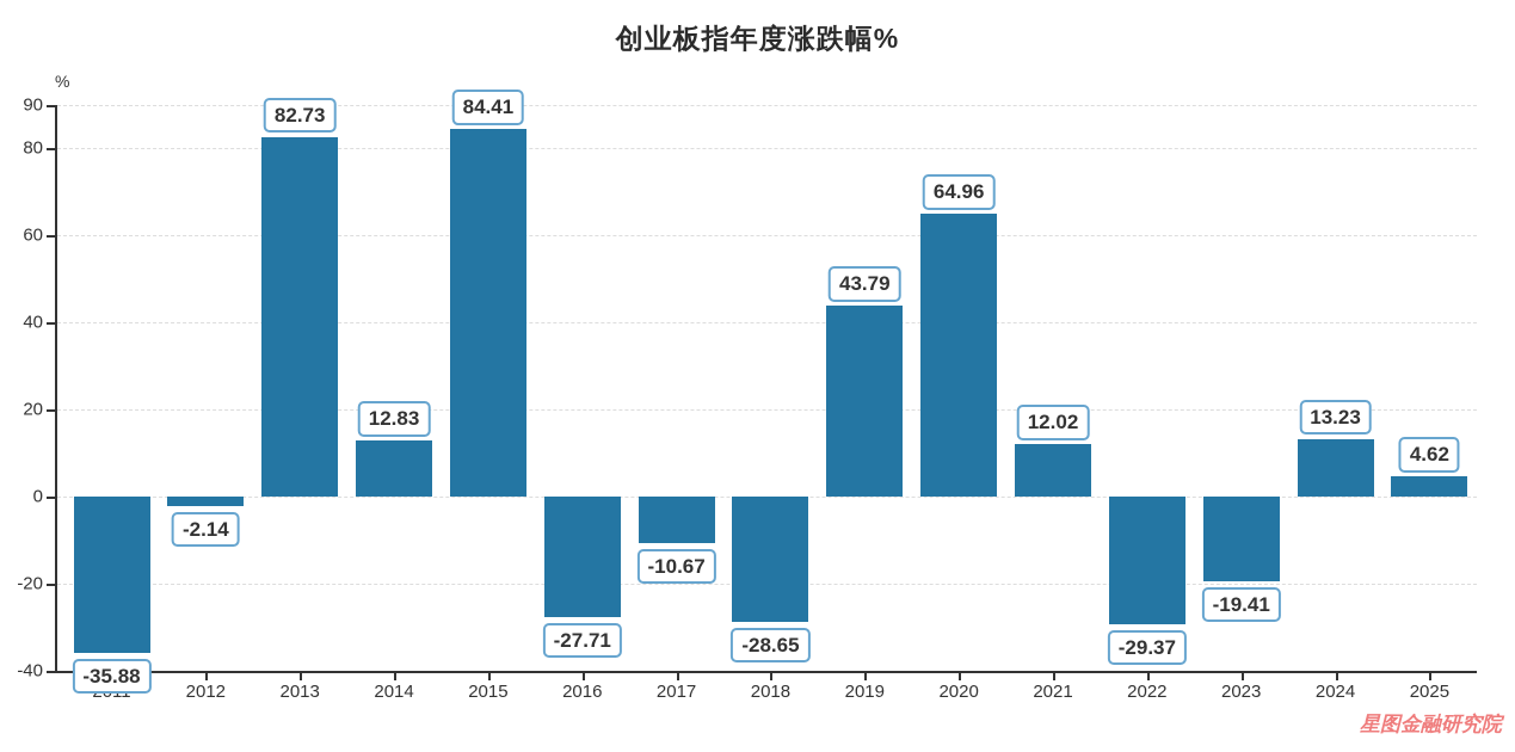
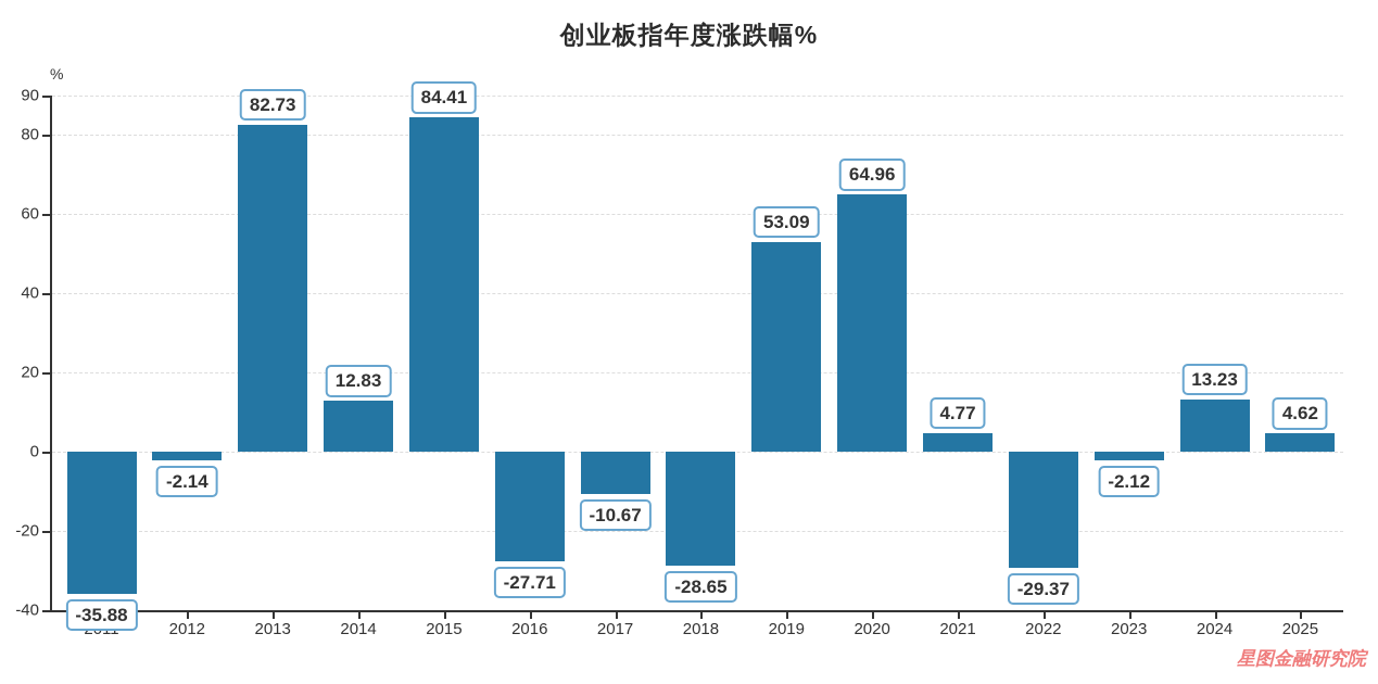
2019: 43.79 -> 53.09
2021: 12.02 -> 4.77
2023: -19.41 -> -2.12
